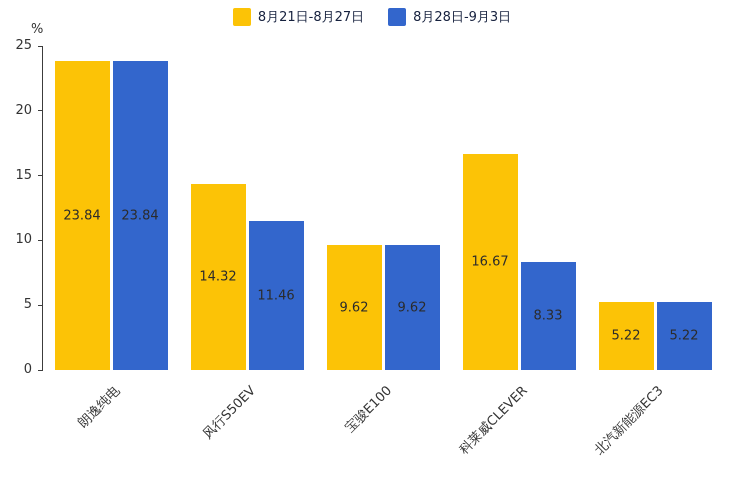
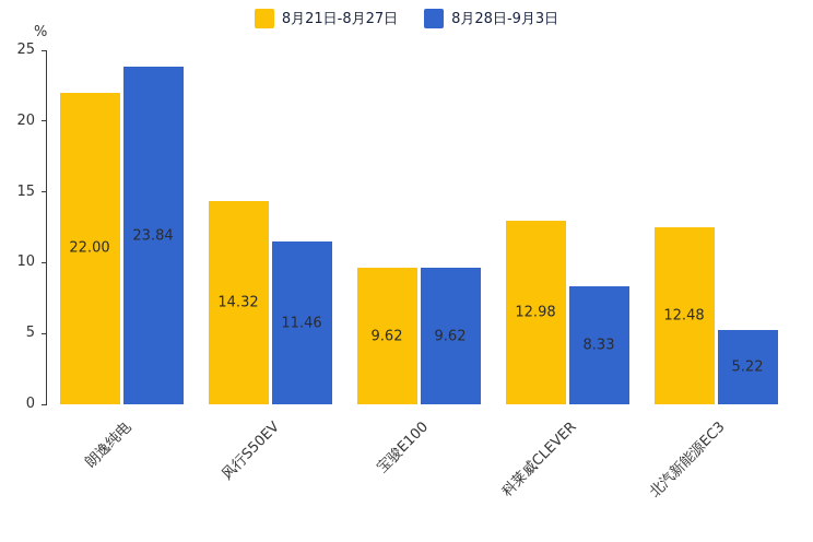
8月21日-8月27日/朗逸纯电: 23.84 -> 22.00
8月21日-8月27日/科莱威CLEVER: 16.67 -> 12.98
8月21日-8月27日/北汽新能源EC3: 5.22 -> 12.48
